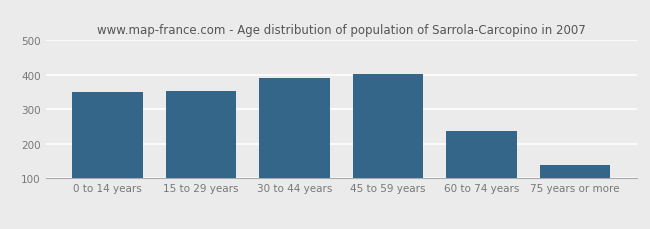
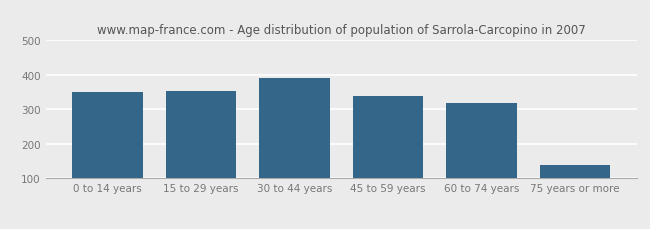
45 to 59 years: 403 -> 340
60 to 74 years: 237 -> 320
